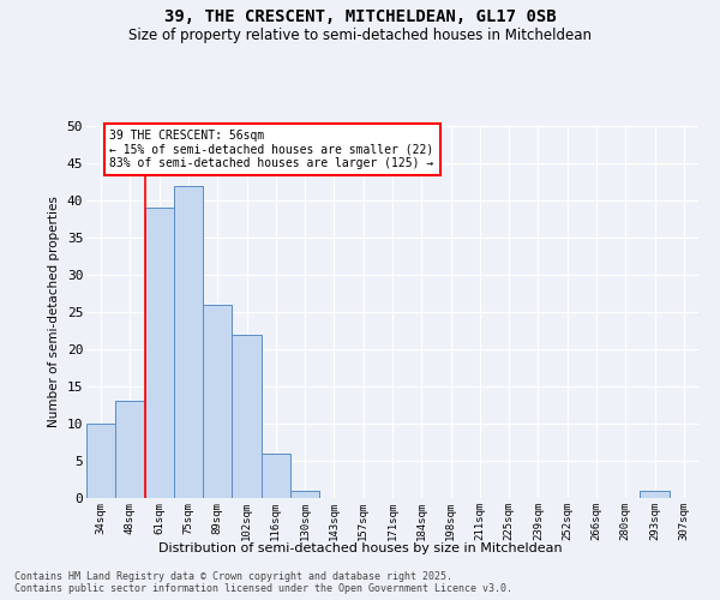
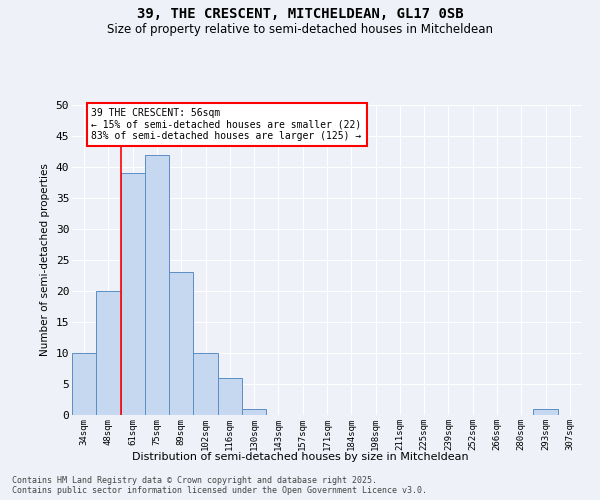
48sqm: 13 -> 20
89sqm: 26 -> 23
102sqm: 22 -> 10
